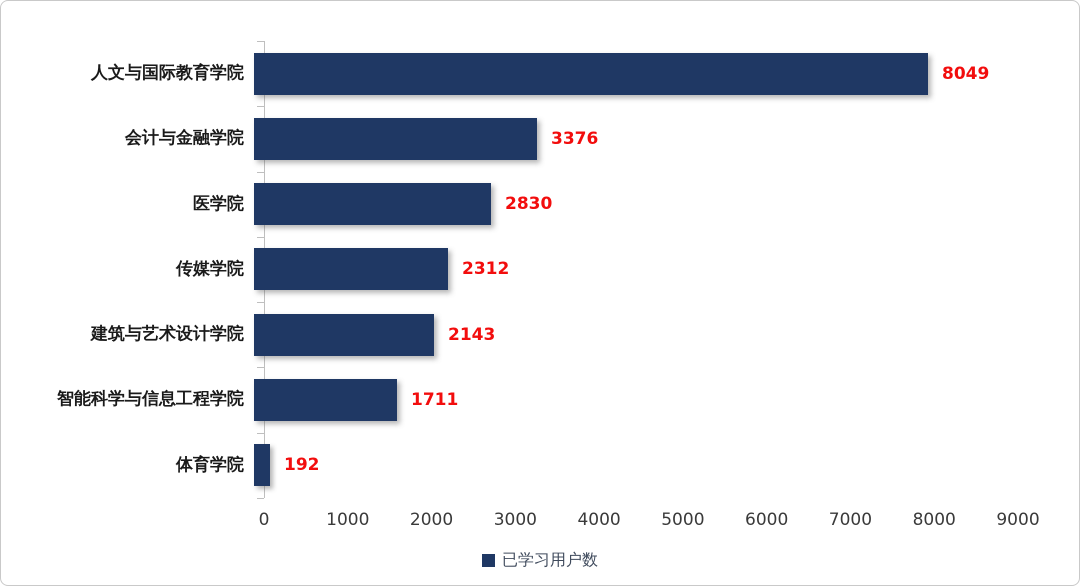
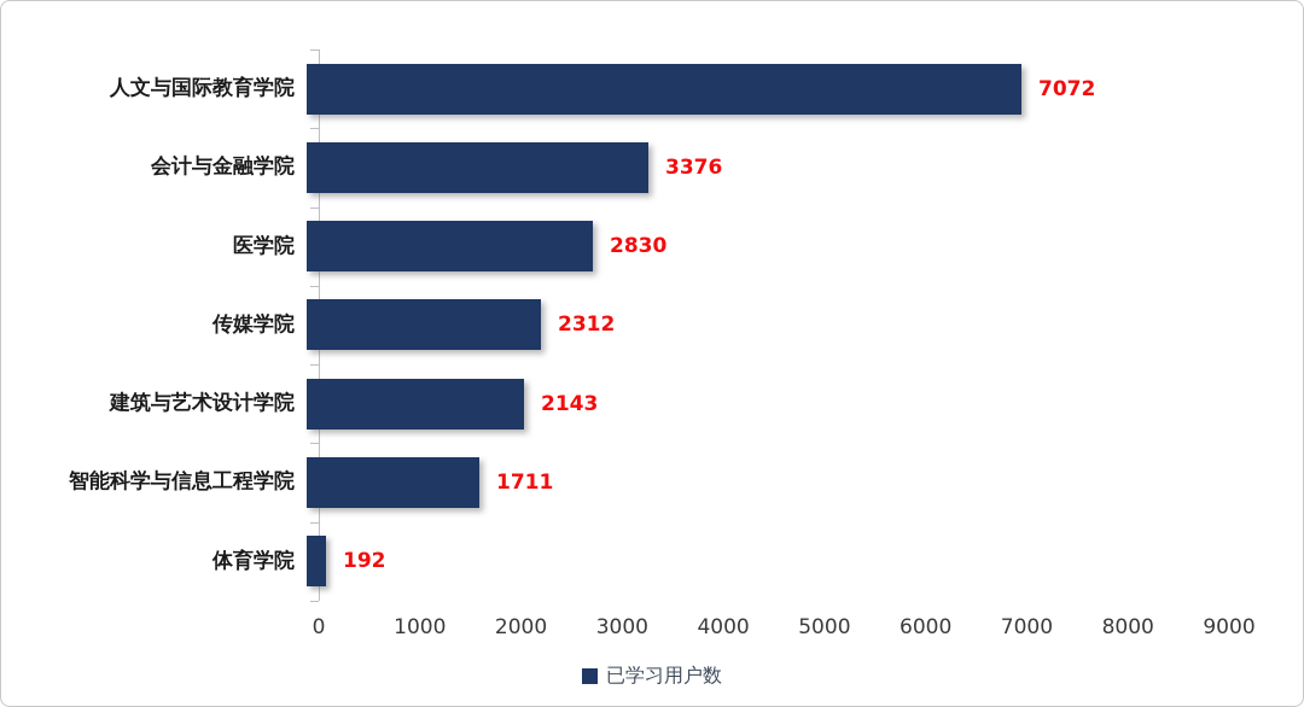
人文与国际教育学院: 8049 -> 7072
